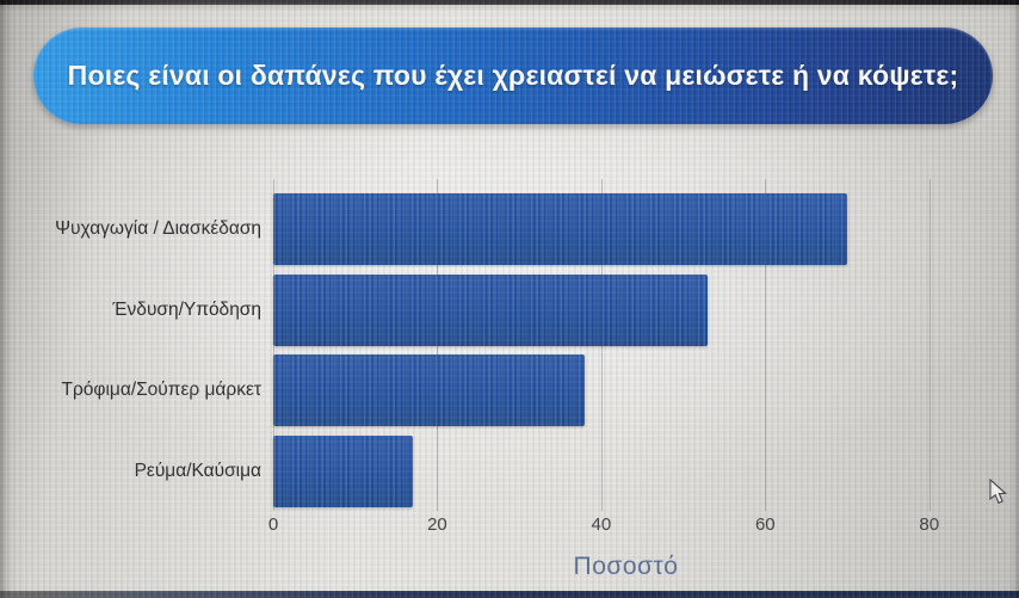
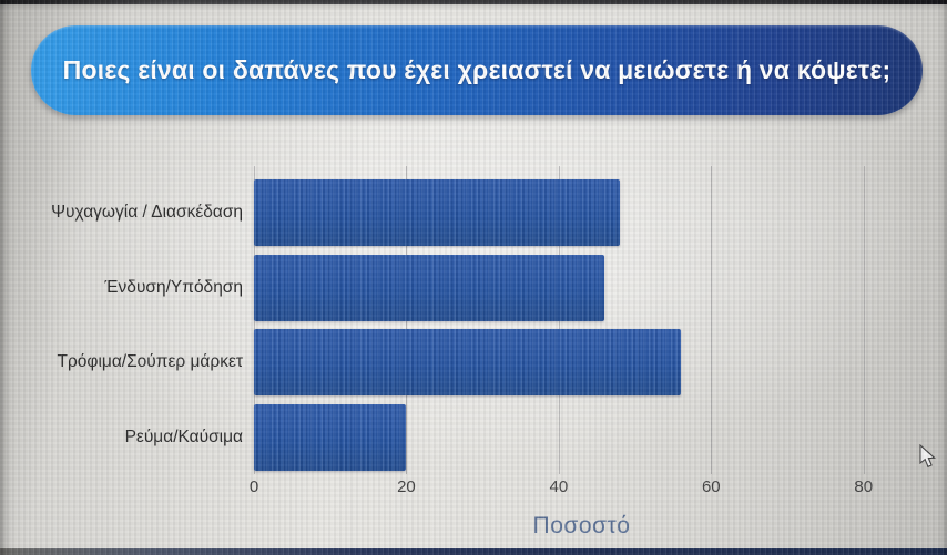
Ψυχαγωγία / Διασκέδαση: 70 -> 48
Ένδυση/Υπόδηση: 53 -> 46
Τρόφιμα/Σούπερ μάρκετ: 38 -> 56
Ρεύμα/Καύσιμα: 17 -> 20
